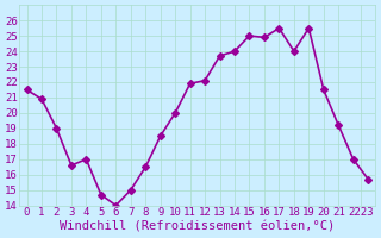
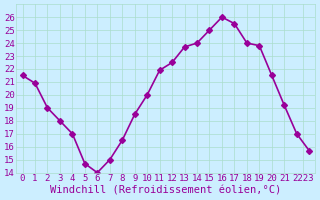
3: 16.6 -> 18.0
12: 22.1 -> 22.5
16: 24.9 -> 26.0
19: 25.5 -> 23.8
